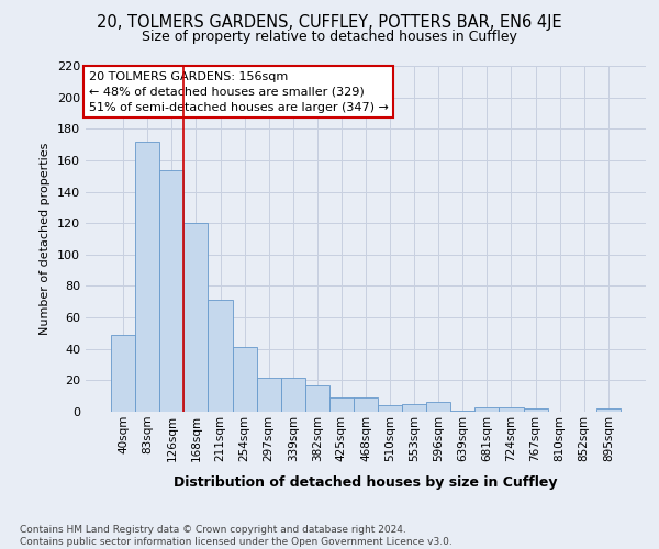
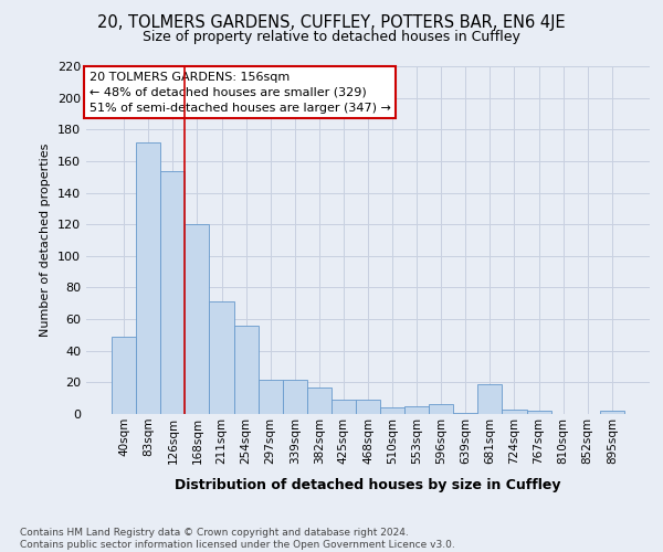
254sqm: 41 -> 56
681sqm: 3 -> 19
